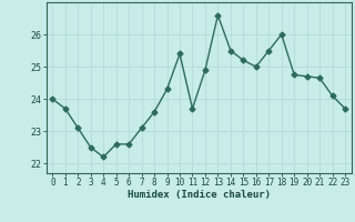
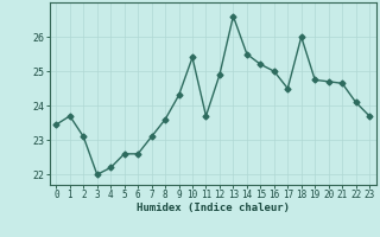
0: 24.00 -> 23.45
3: 22.50 -> 22.00
17: 25.50 -> 24.50
